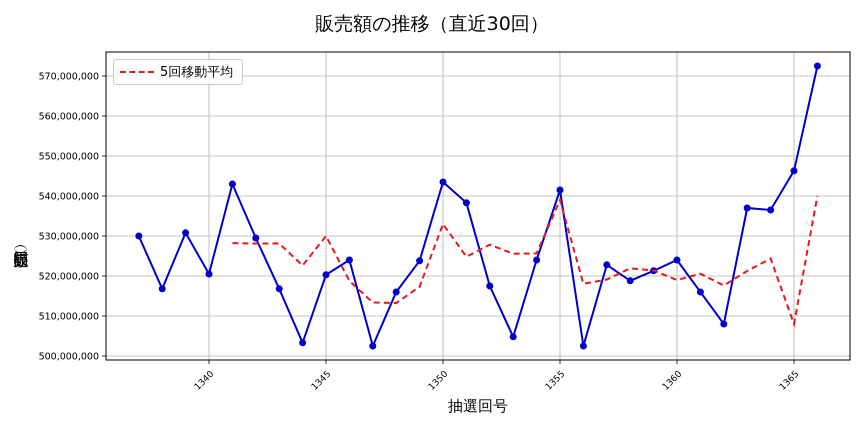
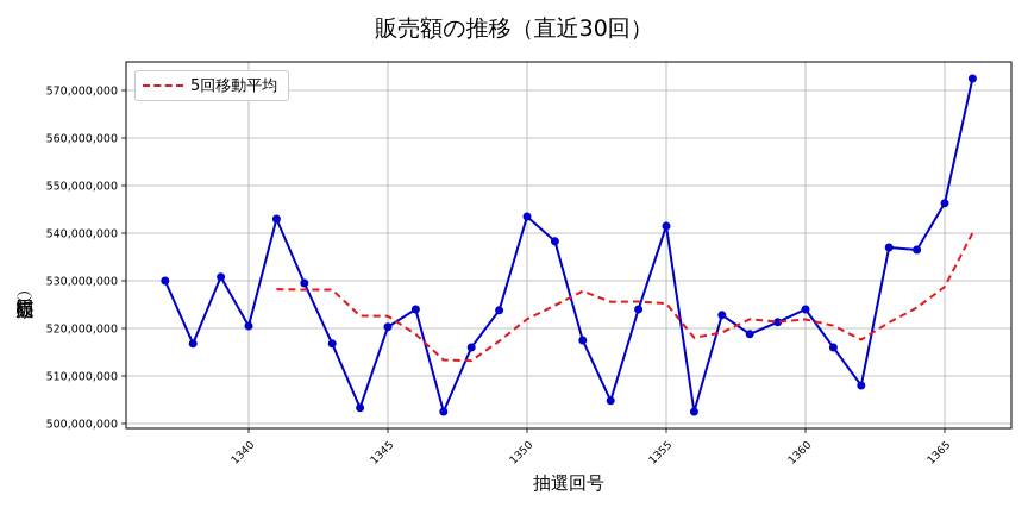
5回移動平均/1345: 530000000 -> 523000000
5回移動平均/1350: 533000000 -> 522000000
5回移動平均/1355: 539000000 -> 525000000
5回移動平均/1360: 519000000 -> 522000000
5回移動平均/1365: 508000000 -> 529000000
